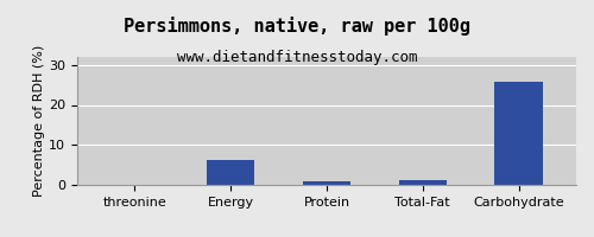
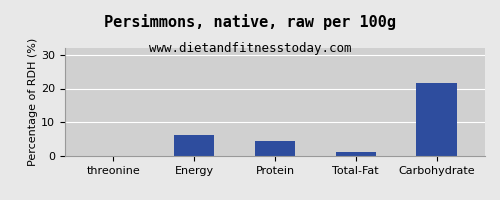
Protein: 1.0 -> 4.5
Carbohydrate: 25.8 -> 21.5
